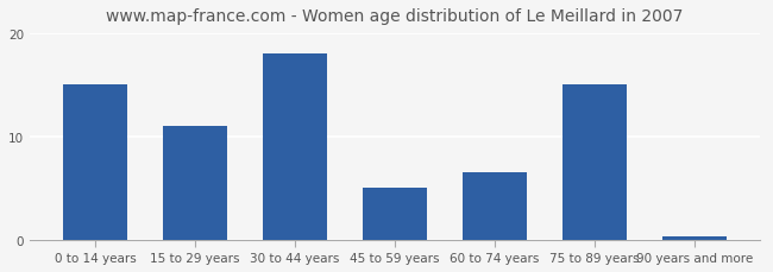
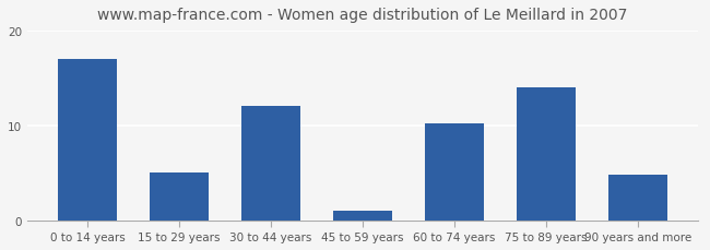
0 to 14 years: 15.0 -> 17.0
15 to 29 years: 11.0 -> 5.0
30 to 44 years: 18.0 -> 12.0
45 to 59 years: 5.0 -> 1.0
60 to 74 years: 6.5 -> 10.2
75 to 89 years: 15.0 -> 14.0
90 years and more: 0.3 -> 4.8
